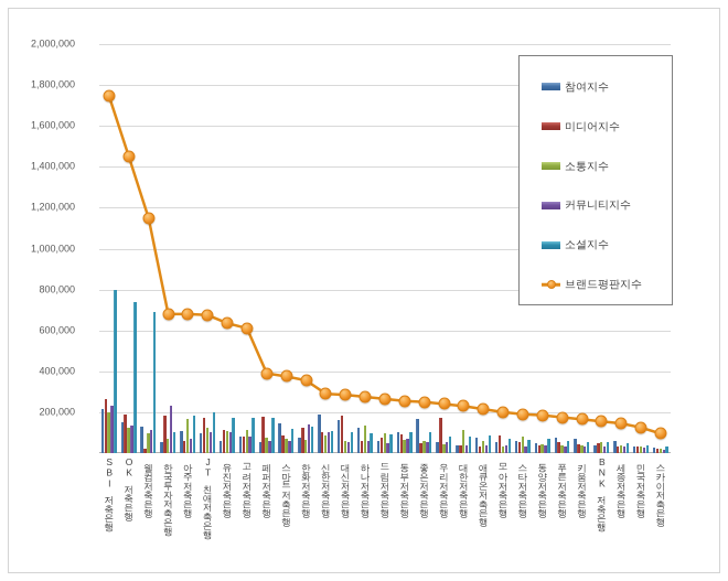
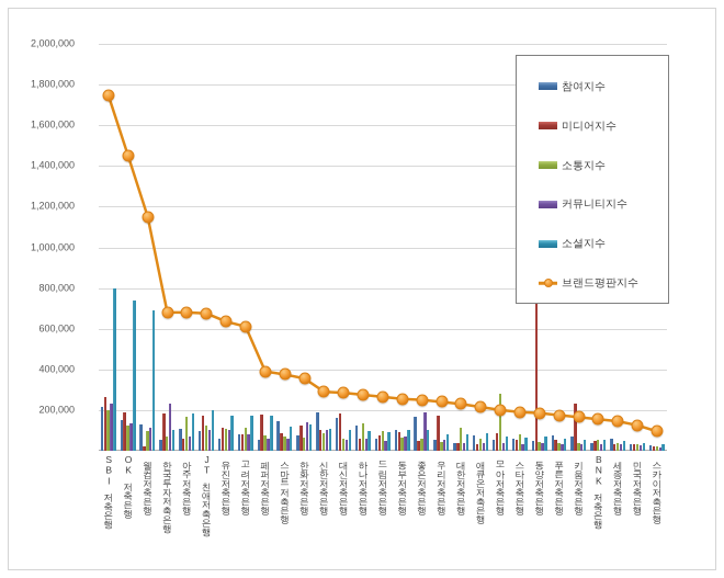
커뮤니티지수/좋은저축은행: 60000 -> 190000
소통지수/모아저축은행: 40000 -> 280000
미디어지수/동양저축은행: 40000 -> 800000
미디어지수/키움저축은행: 40000 -> 230000
